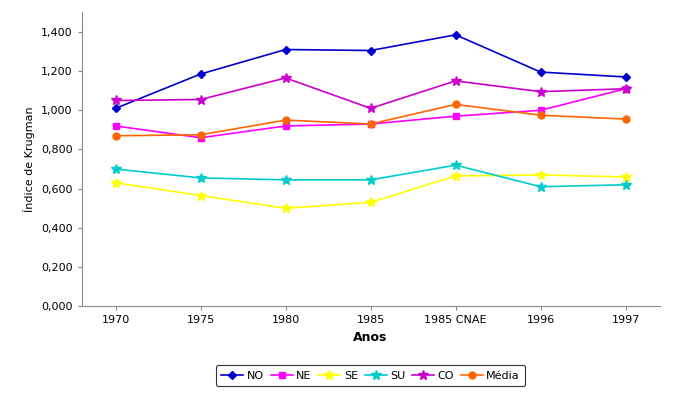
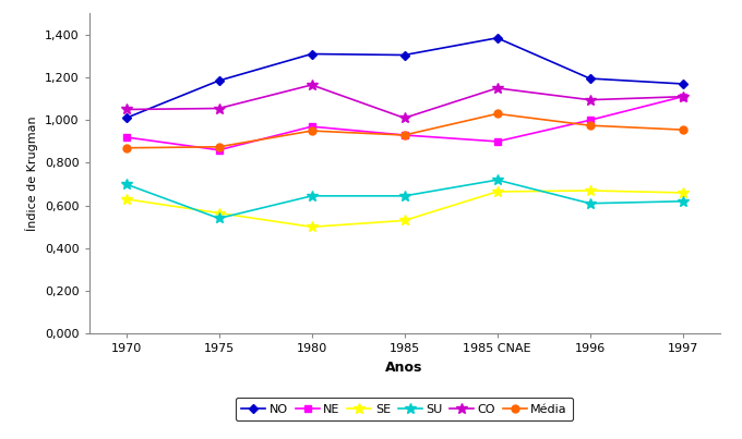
SU/1975: 0,66 -> 0,54
NE/1980: 0,92 -> 0,97
NE/1985 CNAE: 0,97 -> 0,90
